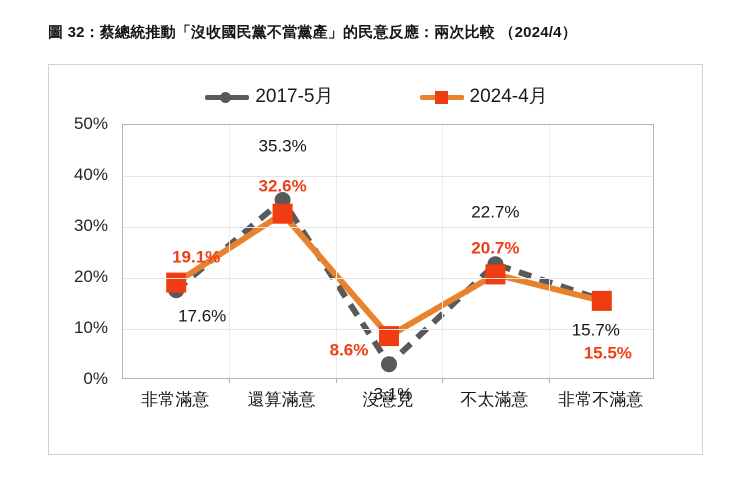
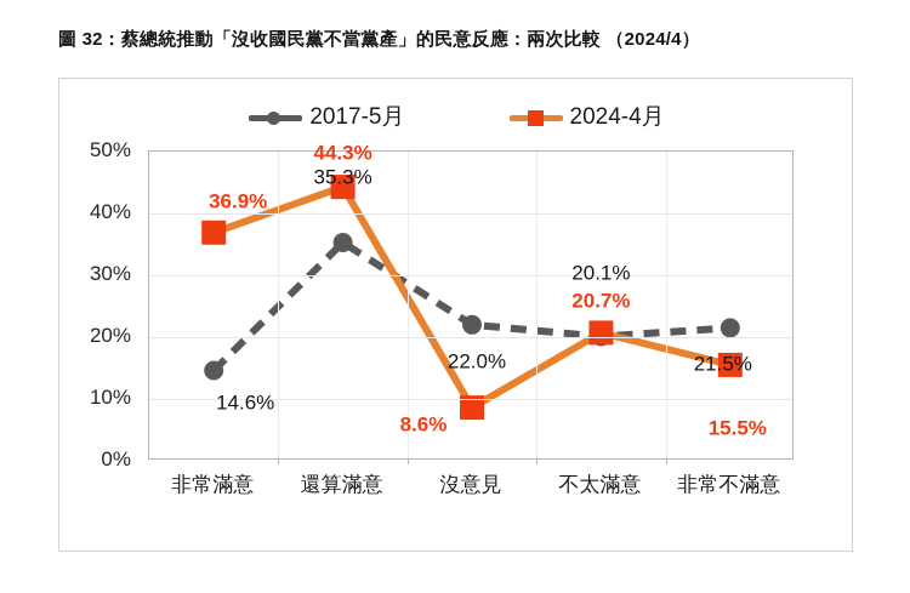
2017-5月/非常滿意: 17.6% -> 14.6%
2024-4月/非常滿意: 19.1% -> 36.9%
2024-4月/還算滿意: 32.6% -> 44.3%
2017-5月/沒意見: 3.1% -> 22.0%
2017-5月/不太滿意: 22.7% -> 20.1%
2017-5月/非常不滿意: 15.7% -> 21.5%
